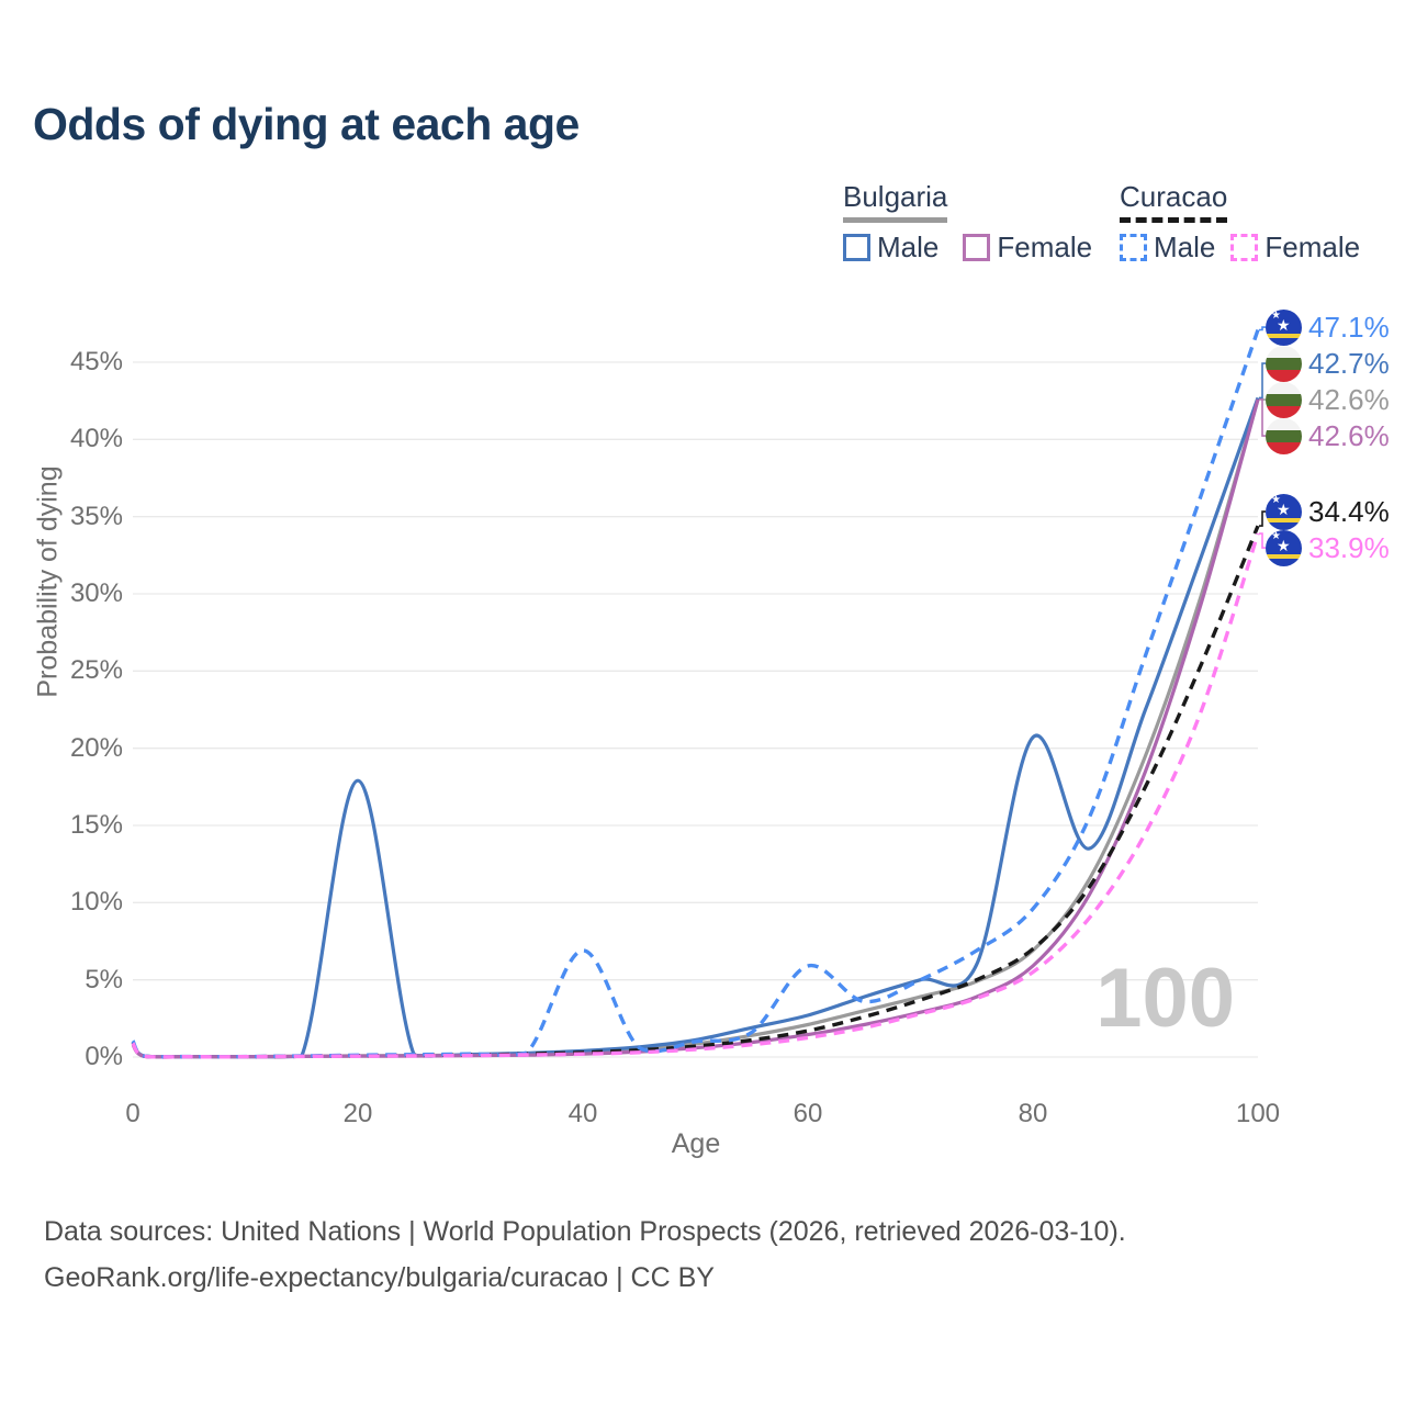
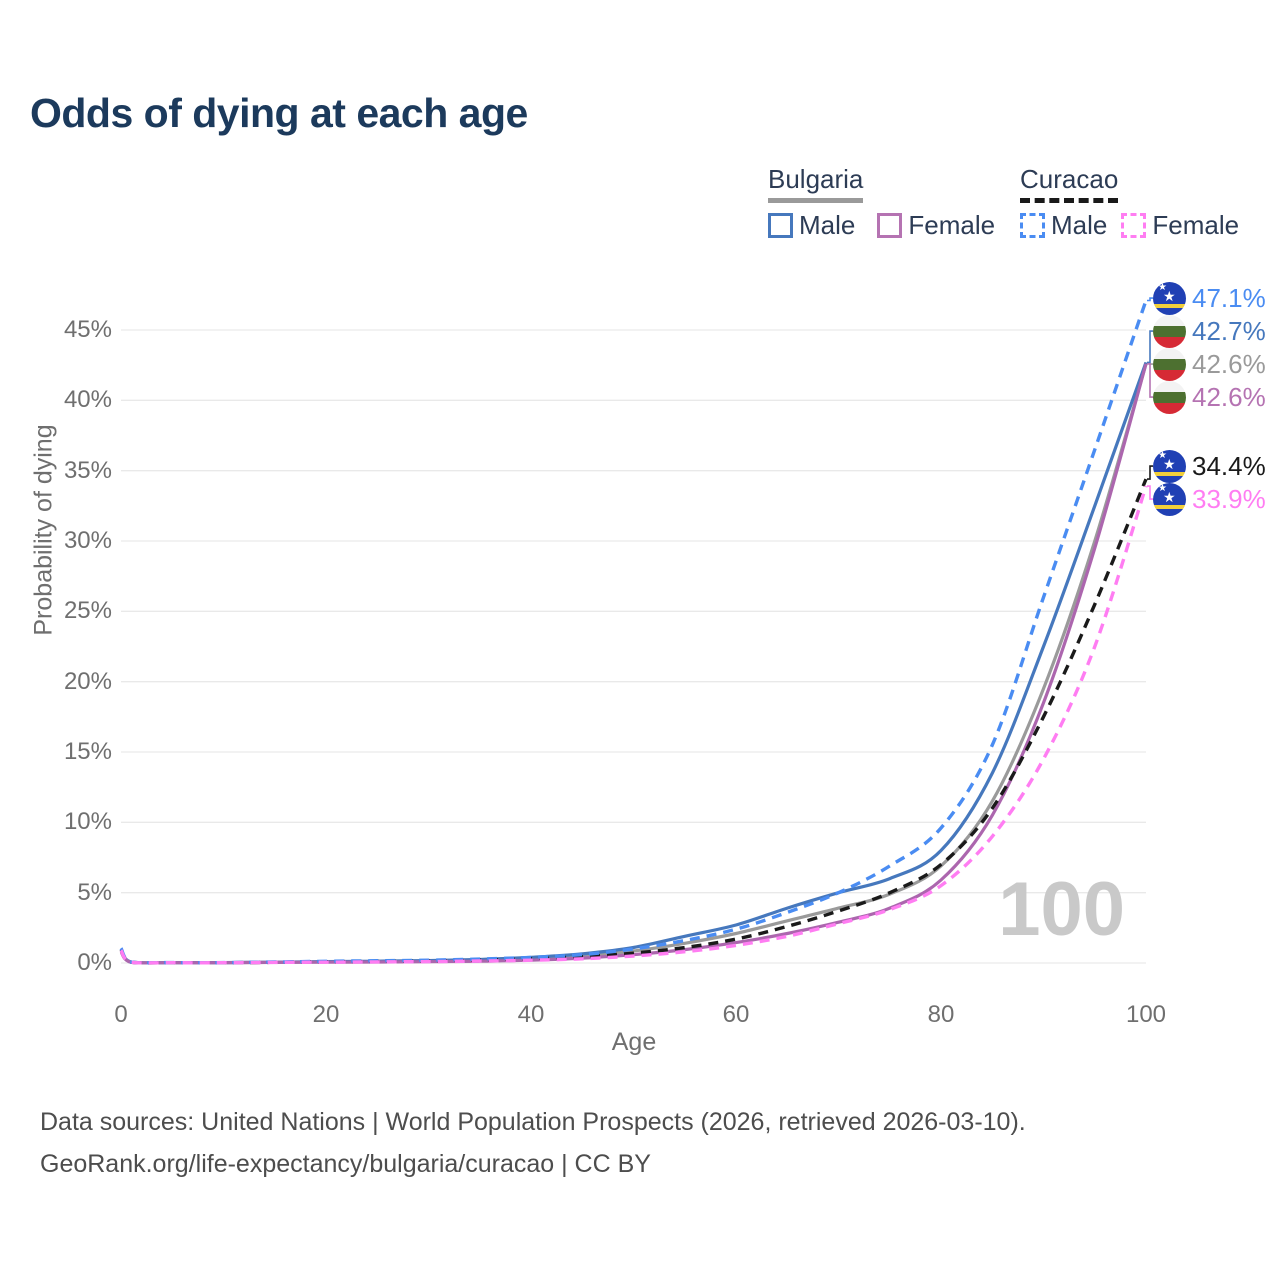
Bulgaria Male/20: 17.9% -> 0.1%
Curacao Male/40: 6.9% -> 0.4%
Curacao Male/60: 5.9% -> 2.4%
Bulgaria Male/80: 20.7% -> 8.0%
